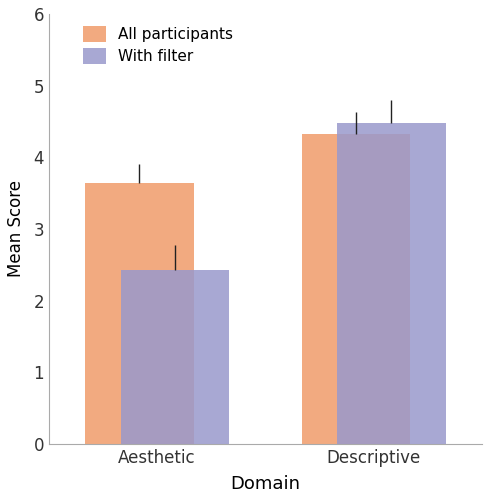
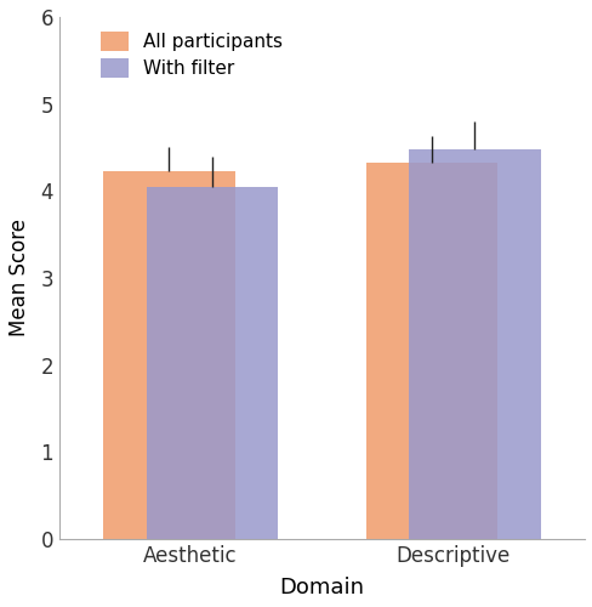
All participants/Aesthetic: 3.64 -> 4.23
With filter/Aesthetic: 2.42 -> 4.05
